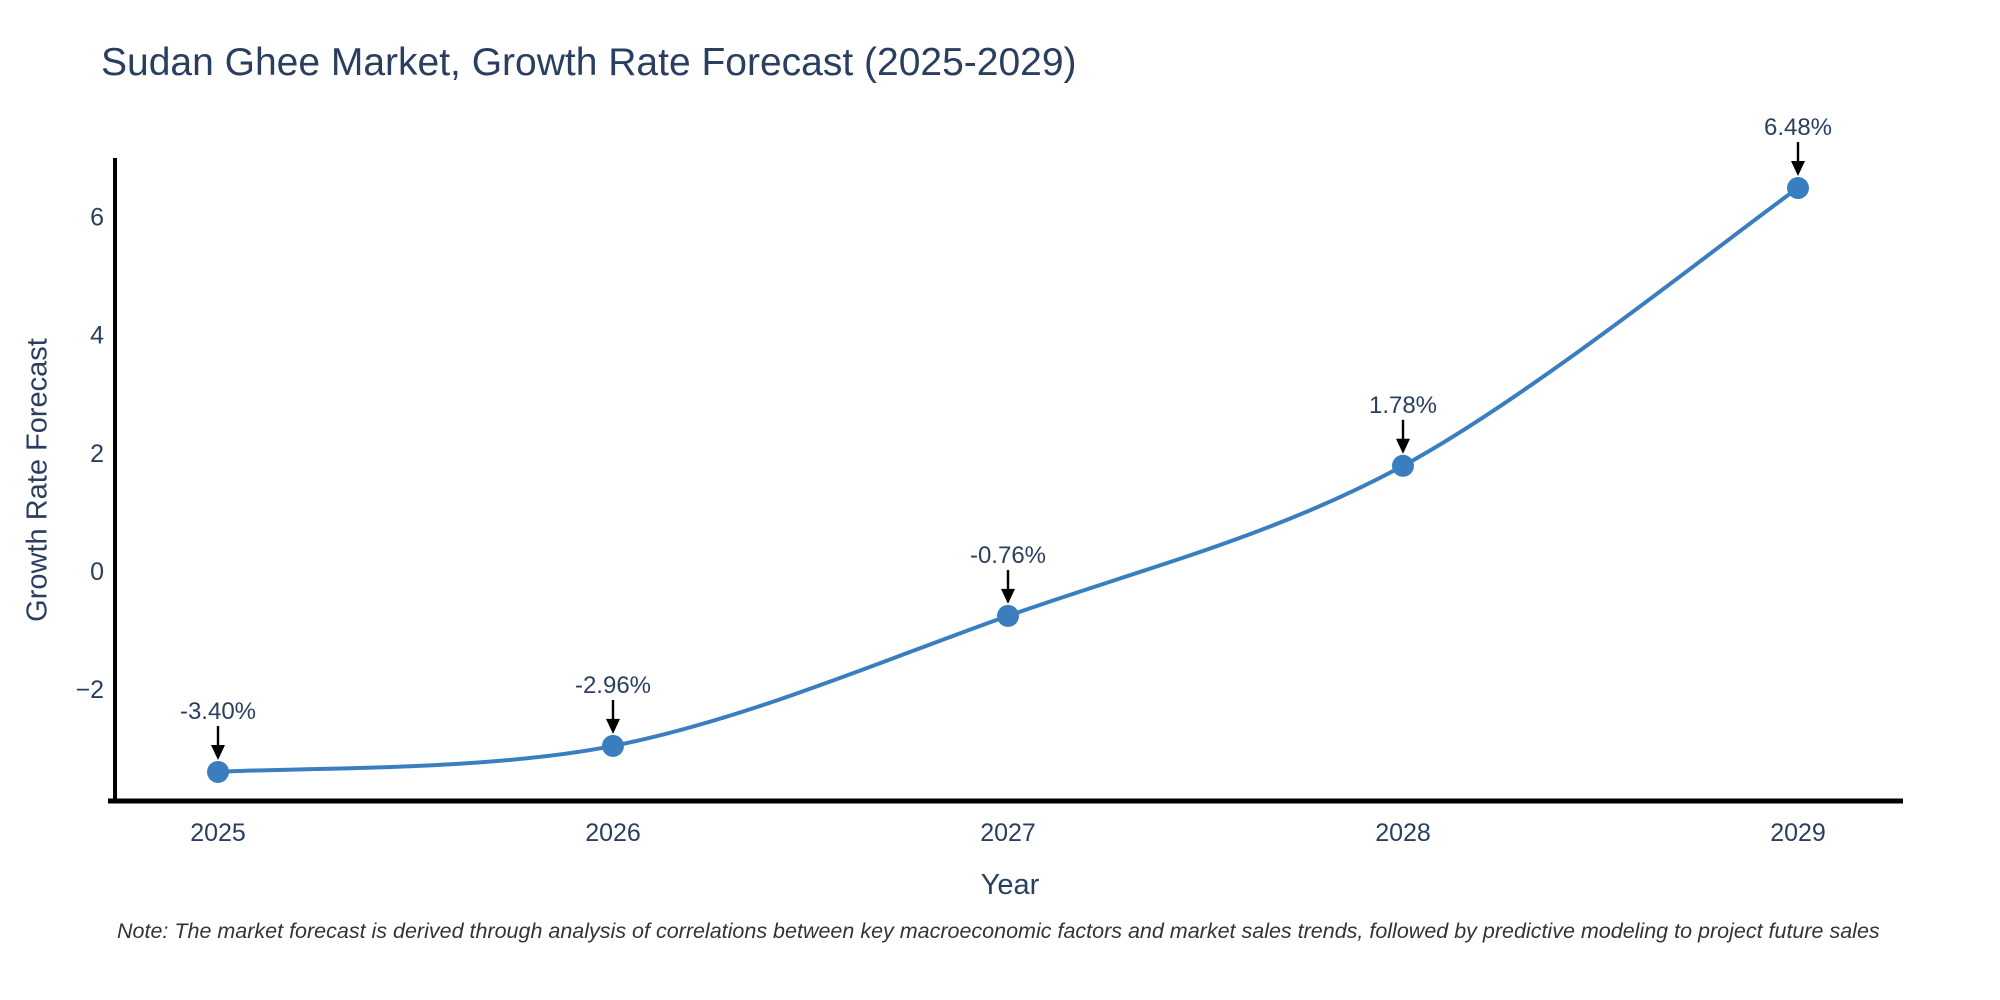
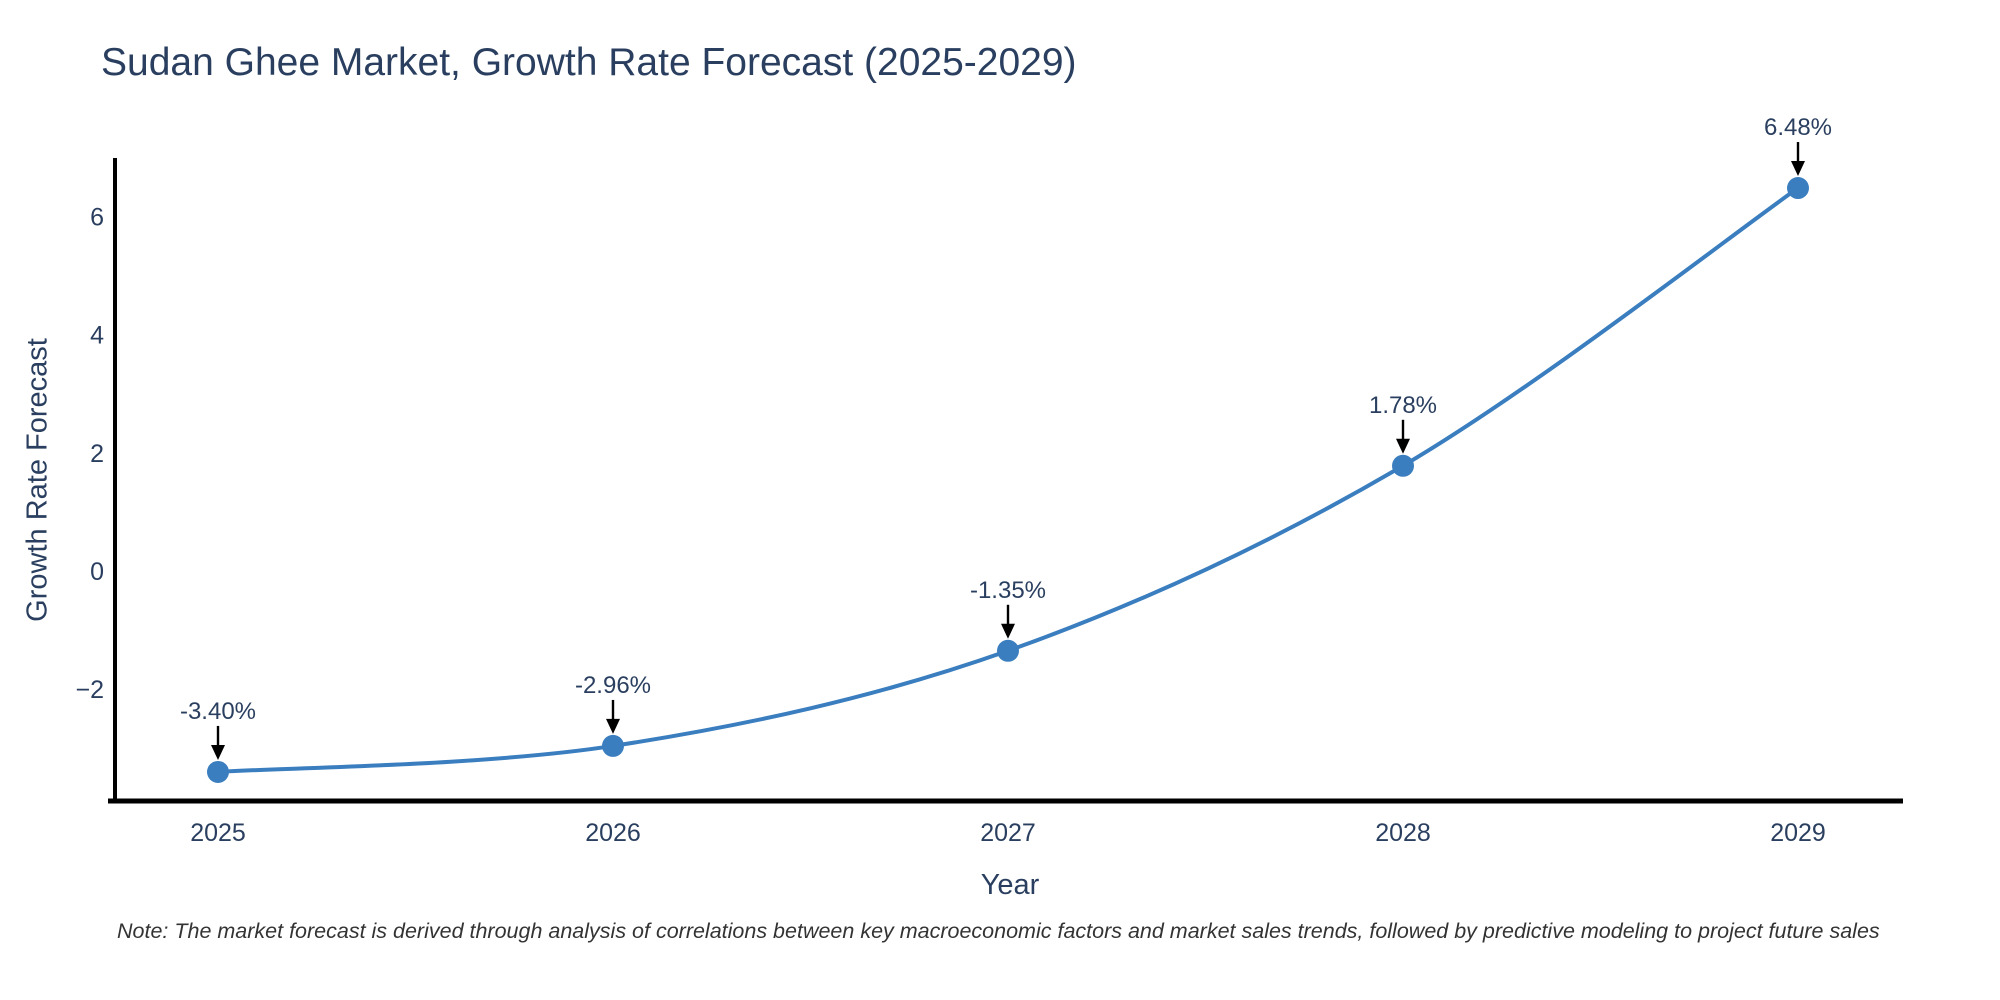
2027: -0.76% -> -1.35%
